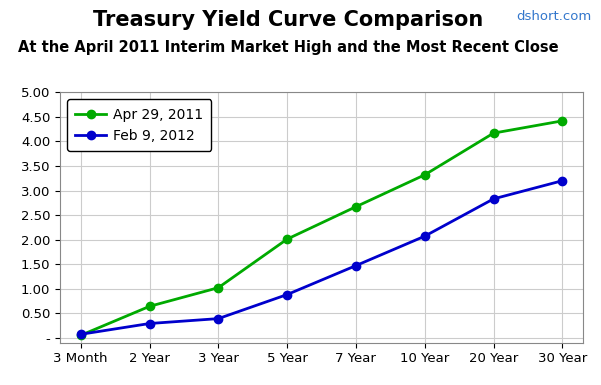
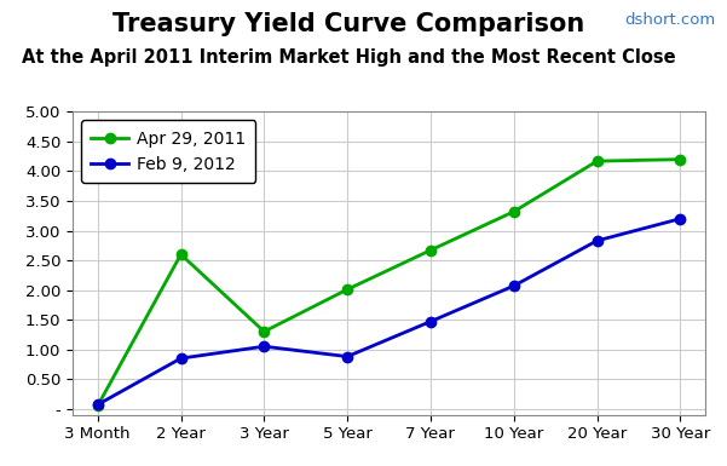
Apr 29, 2011/2 Year: 0.64 -> 2.60
Feb 9, 2012/2 Year: 0.29 -> 0.85
Apr 29, 2011/3 Year: 1.02 -> 1.30
Feb 9, 2012/3 Year: 0.39 -> 1.05
Apr 29, 2011/30 Year: 4.42 -> 4.20
